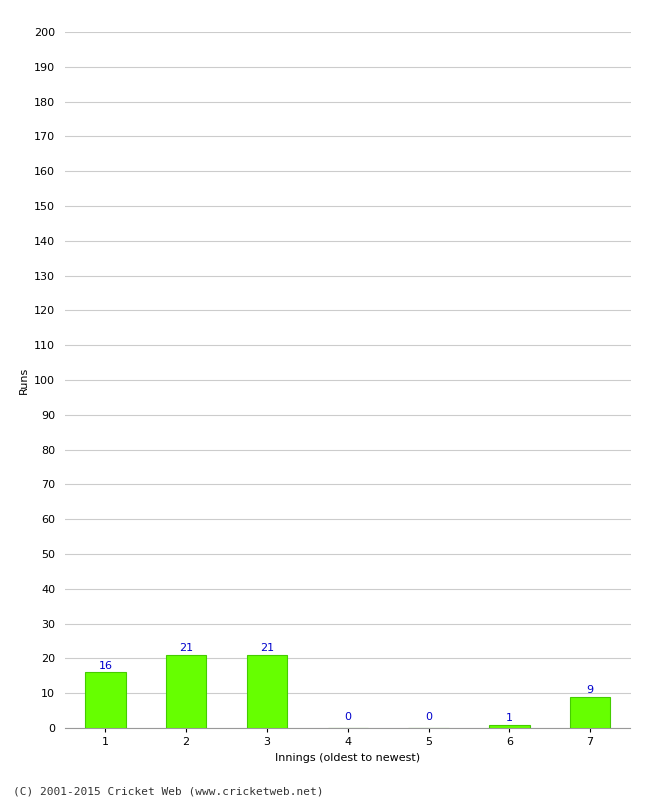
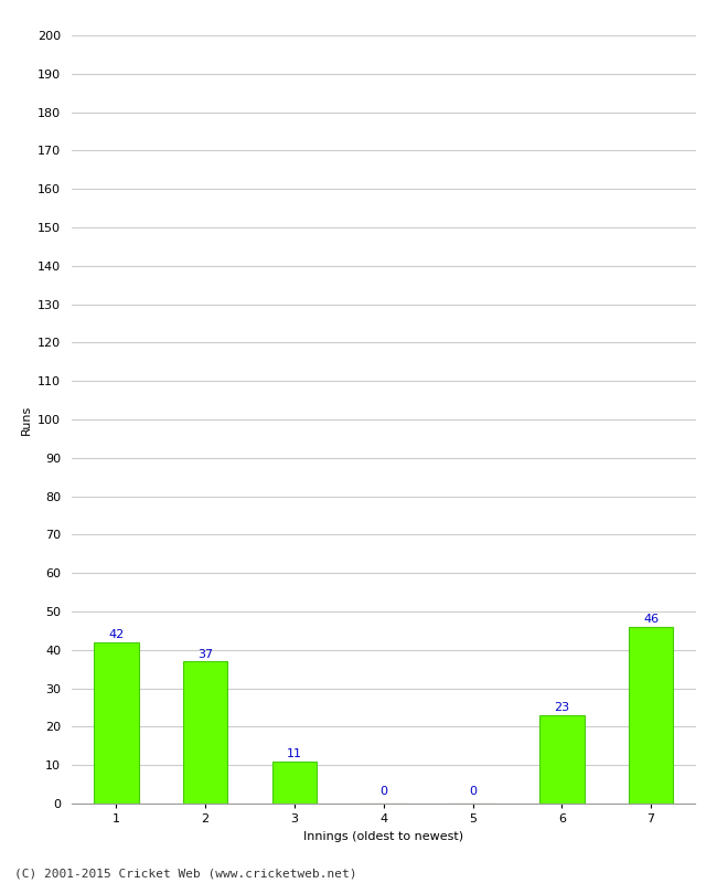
1: 16 -> 42
2: 21 -> 37
3: 21 -> 11
6: 1 -> 23
7: 9 -> 46
